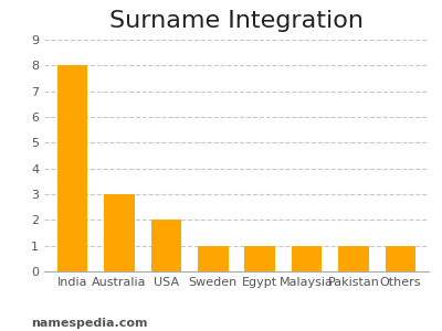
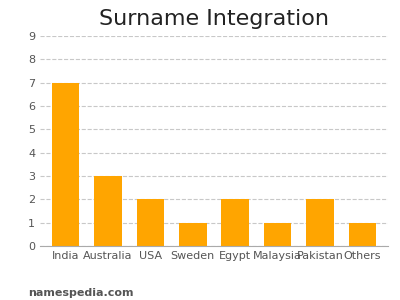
India: 8 -> 7
Egypt: 1 -> 2
Pakistan: 1 -> 2
